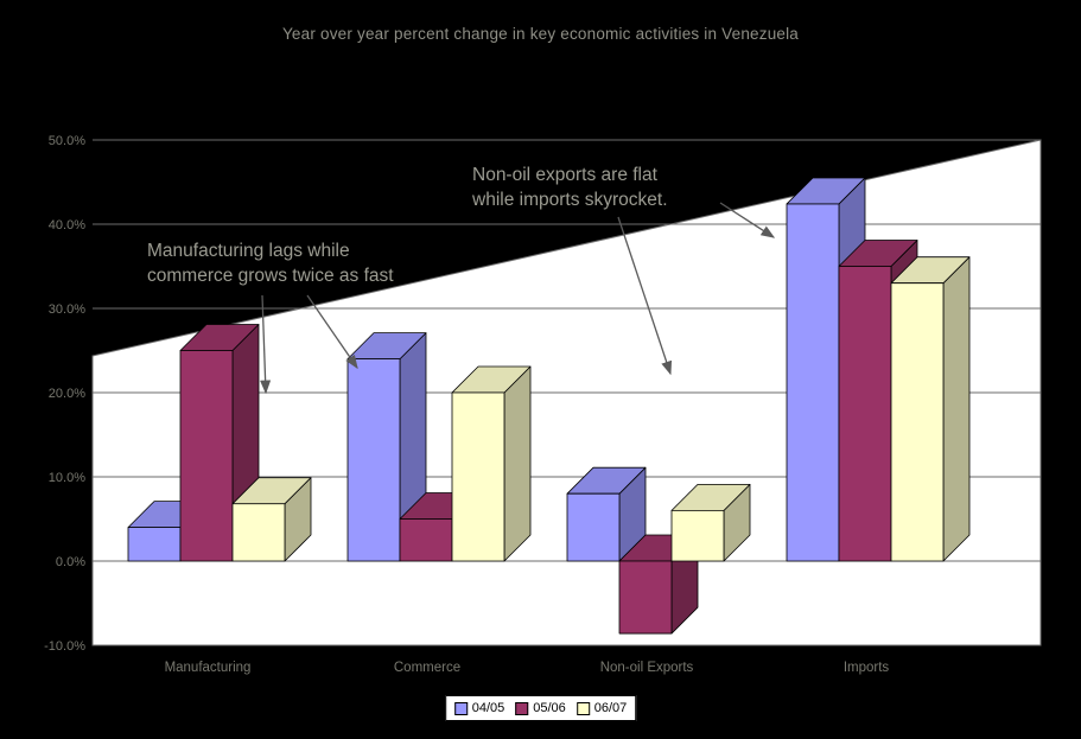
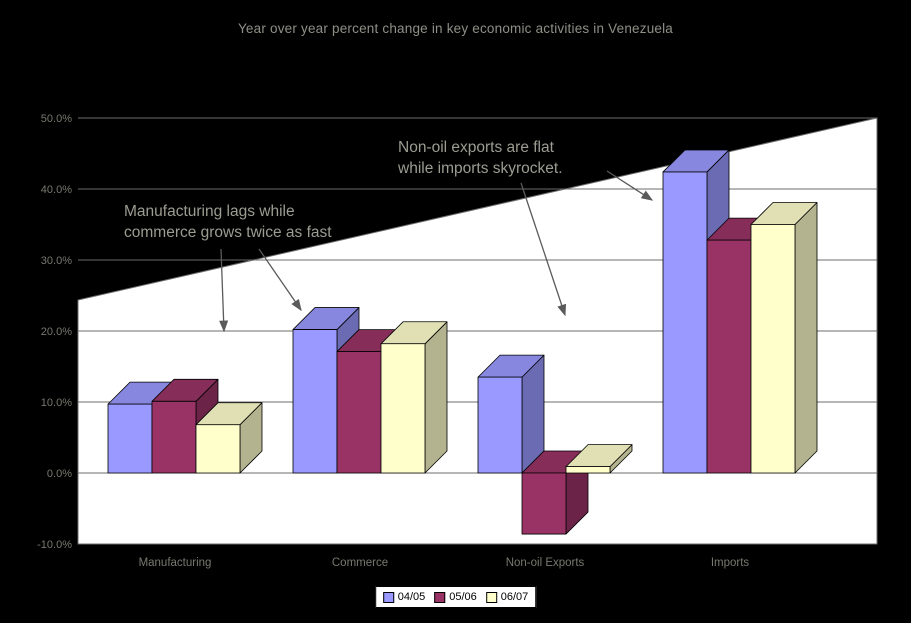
04/05/Manufacturing: 4% -> 10%
05/06/Manufacturing: 25% -> 10%
04/05/Commerce: 24% -> 20%
05/06/Commerce: 5% -> 17%
06/07/Commerce: 20% -> 18%
04/05/Non-oil Exports: 8% -> 14%
06/07/Non-oil Exports: 6% -> 1%
05/06/Imports: 35% -> 33%
06/07/Imports: 33% -> 35%
